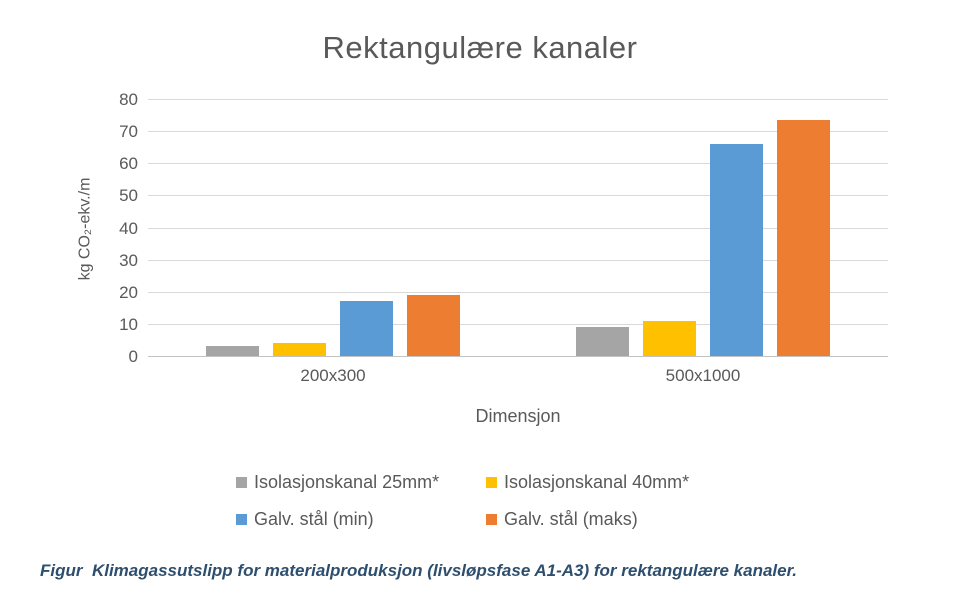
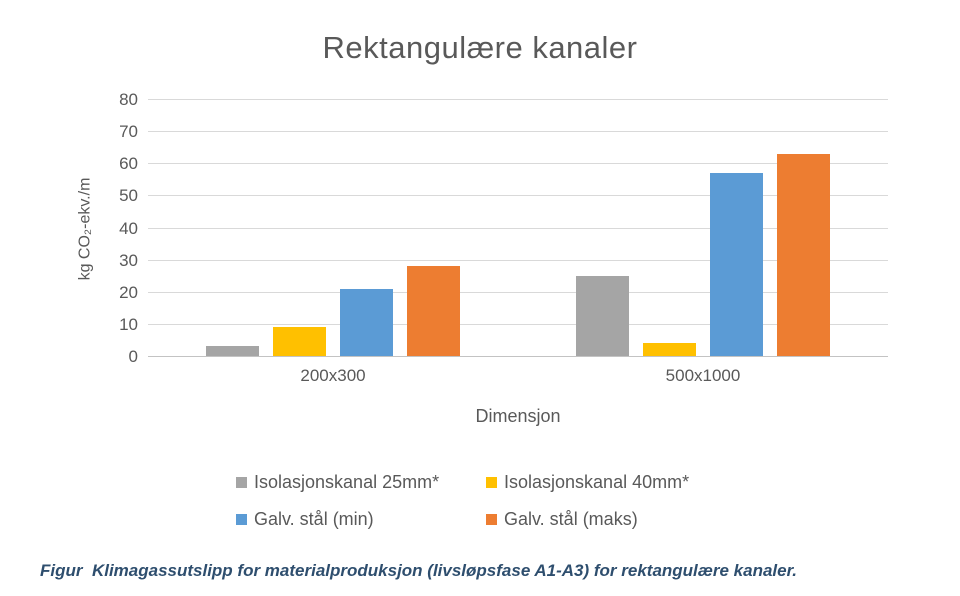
Isolasjonskanal 40mm*/200x300: 4 -> 9
Galv. stål (min)/200x300: 17 -> 21
Galv. stål (maks)/200x300: 19 -> 28
Isolasjonskanal 25mm*/500x1000: 9 -> 25
Isolasjonskanal 40mm*/500x1000: 11 -> 4
Galv. stål (min)/500x1000: 66 -> 57
Galv. stål (maks)/500x1000: 74 -> 63
